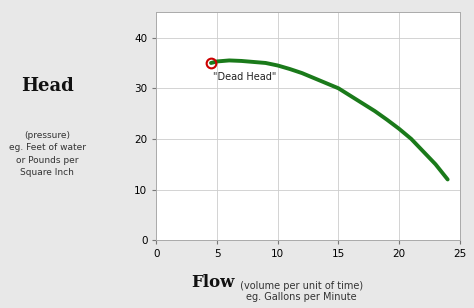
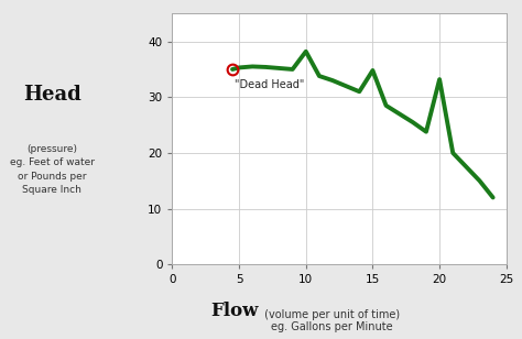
10: 34.5 -> 38.2
15: 30.0 -> 34.8
20: 22.0 -> 33.2
